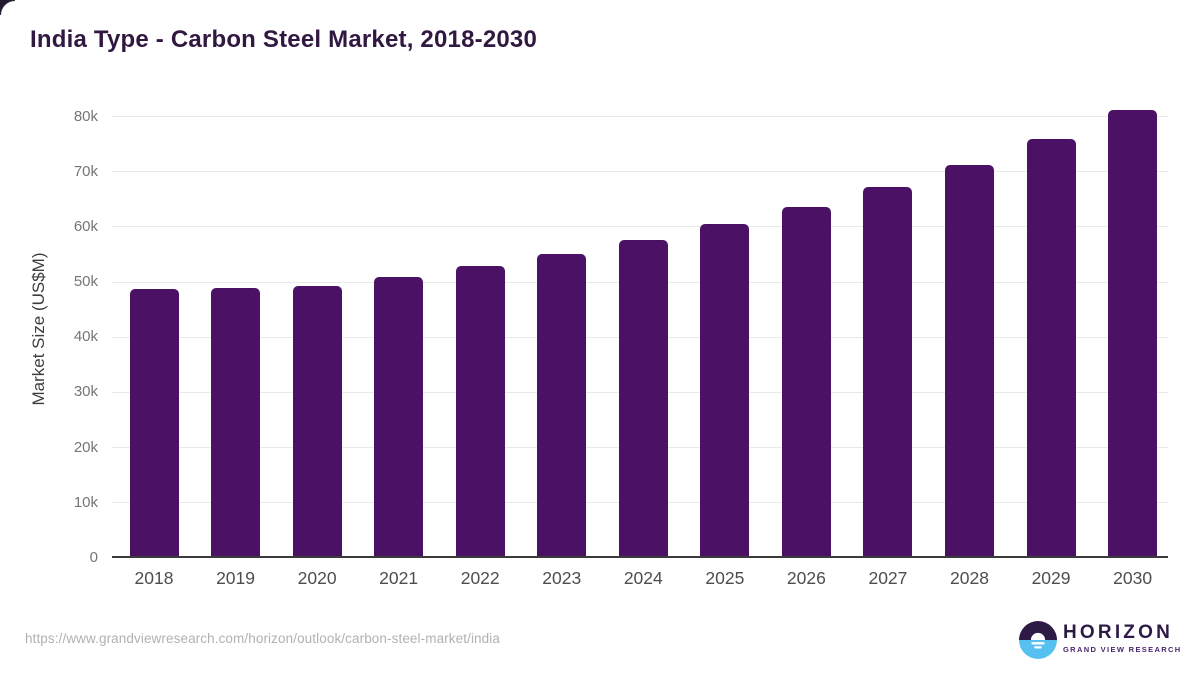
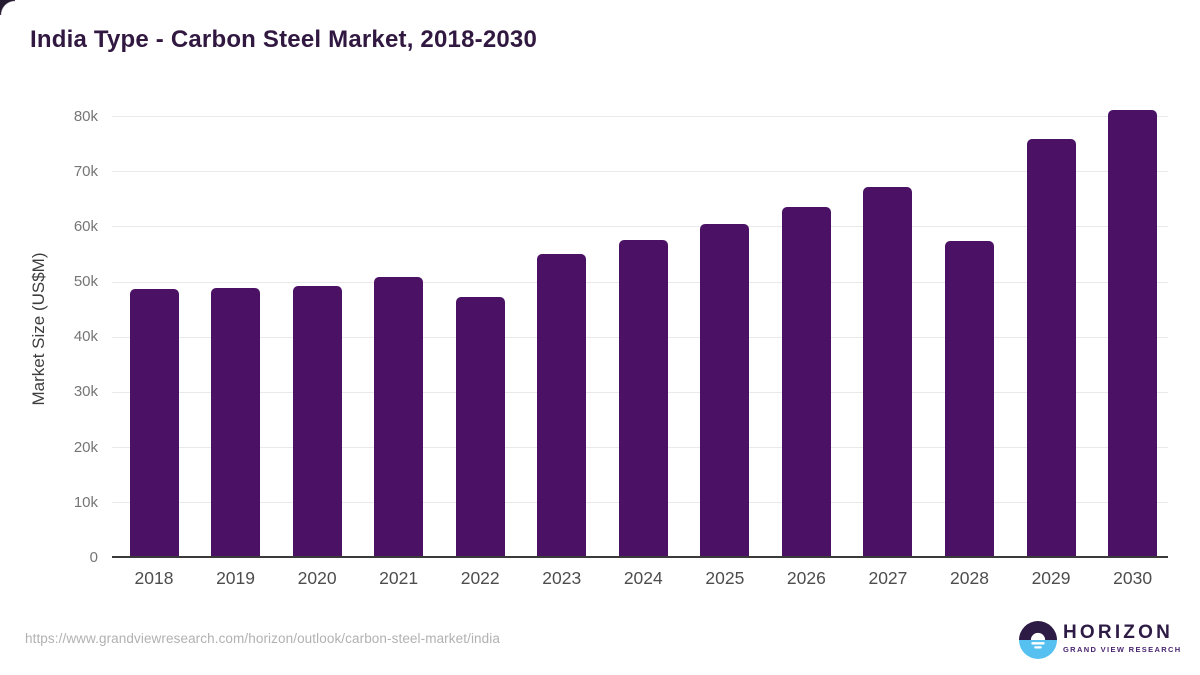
2022: 52k -> 47k
2028: 71k -> 57k
